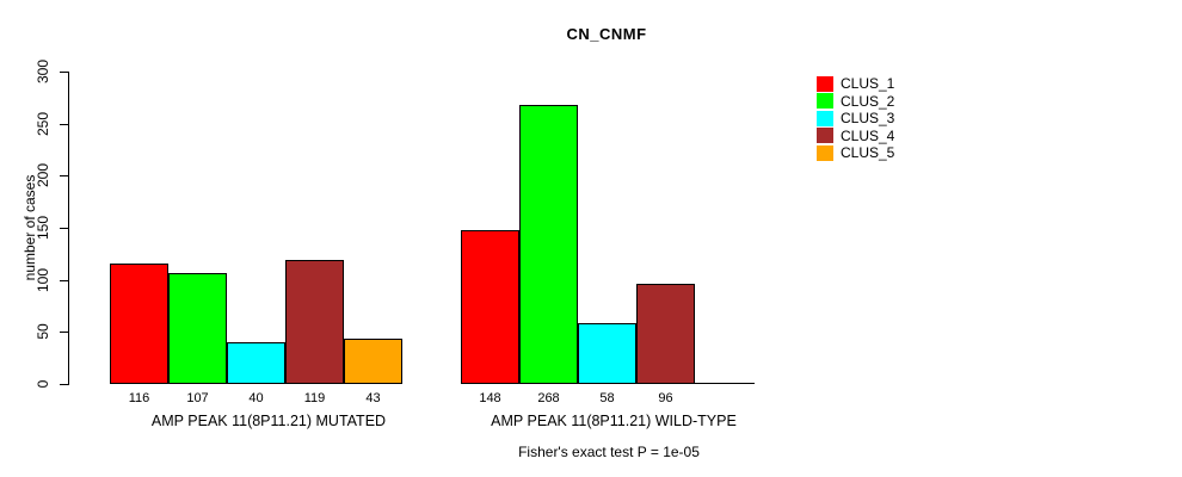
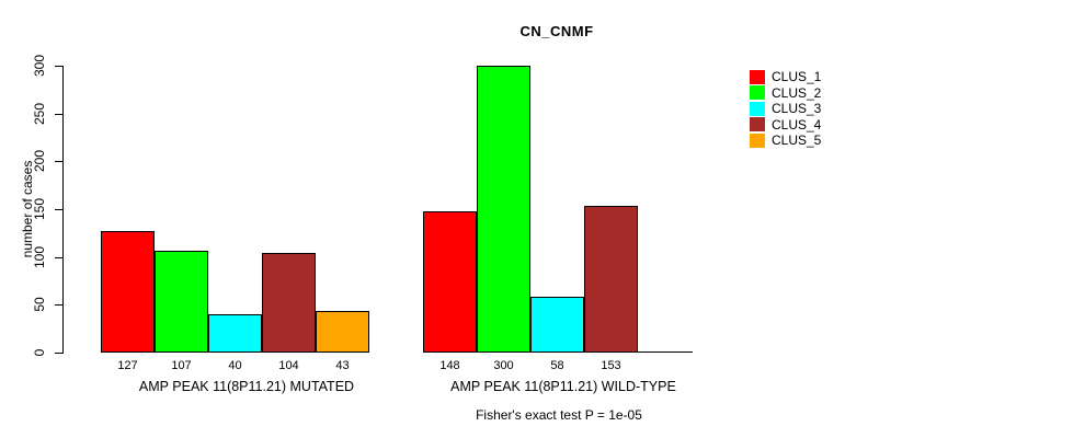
CLUS_1/AMP PEAK 11(8P11.21) MUTATED: 116 -> 127
CLUS_4/AMP PEAK 11(8P11.21) MUTATED: 119 -> 104
CLUS_2/AMP PEAK 11(8P11.21) WILD-TYPE: 268 -> 300
CLUS_4/AMP PEAK 11(8P11.21) WILD-TYPE: 96 -> 153
